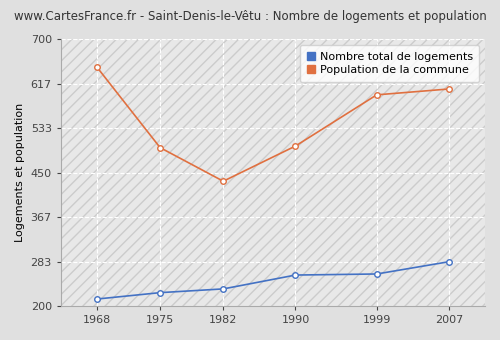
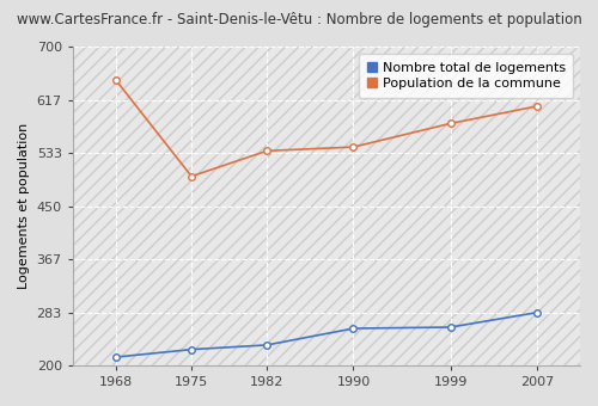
Population de la commune/1982: 434 -> 537
Population de la commune/1990: 500 -> 543
Population de la commune/1999: 596 -> 580
